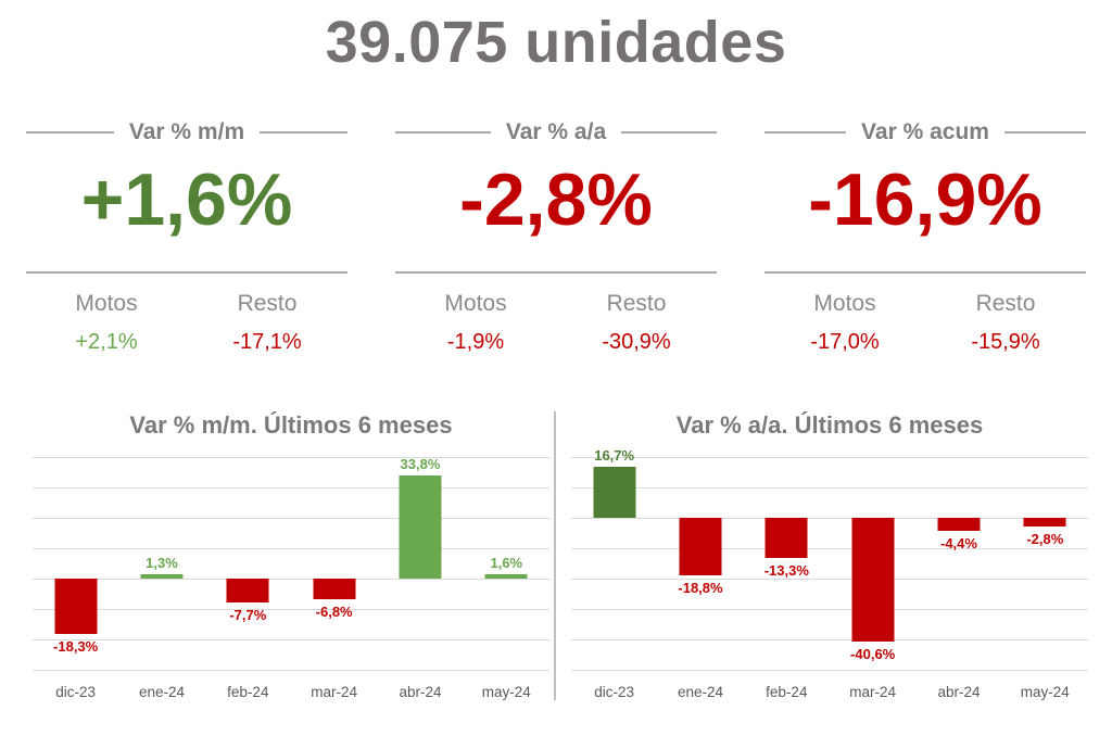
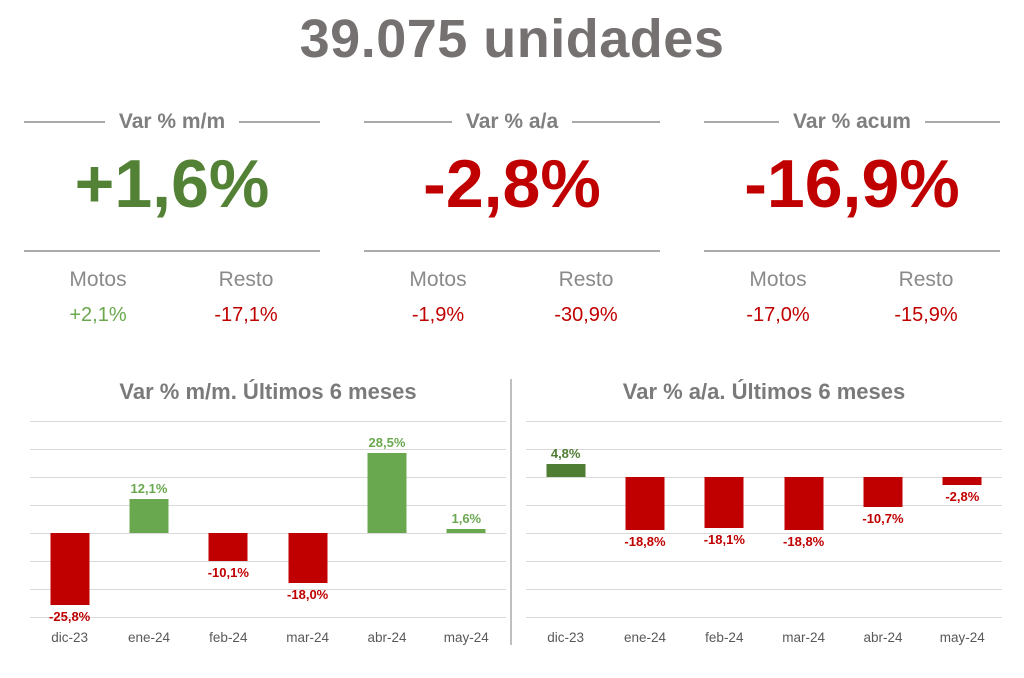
Var % m/m. Últimos 6 meses/dic-23: -18,3% -> -25,8%
Var % m/m. Últimos 6 meses/ene-24: 1,3% -> 12,1%
Var % m/m. Últimos 6 meses/feb-24: -7,7% -> -10,1%
Var % m/m. Últimos 6 meses/mar-24: -6,8% -> -18,0%
Var % m/m. Últimos 6 meses/abr-24: 33,8% -> 28,5%
Var % a/a. Últimos 6 meses/dic-23: 16,7% -> 4,8%
Var % a/a. Últimos 6 meses/feb-24: -13,3% -> -18,1%
Var % a/a. Últimos 6 meses/mar-24: -40,6% -> -18,8%
Var % a/a. Últimos 6 meses/abr-24: -4,4% -> -10,7%
